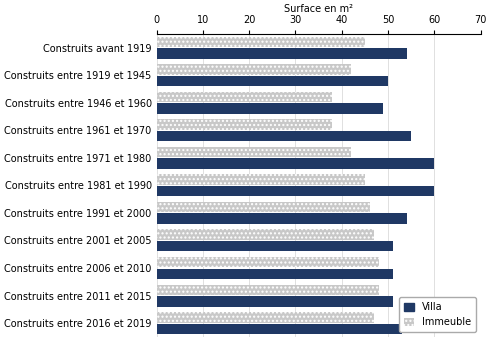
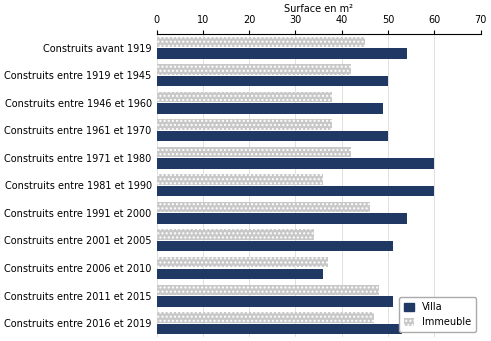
Villa/Construits entre 1961 et 1970: 55 -> 50
Immeuble/Construits entre 1981 et 1990: 45 -> 36
Immeuble/Construits entre 2001 et 2005: 47 -> 34
Immeuble/Construits entre 2006 et 2010: 48 -> 37
Villa/Construits entre 2006 et 2010: 51 -> 36
